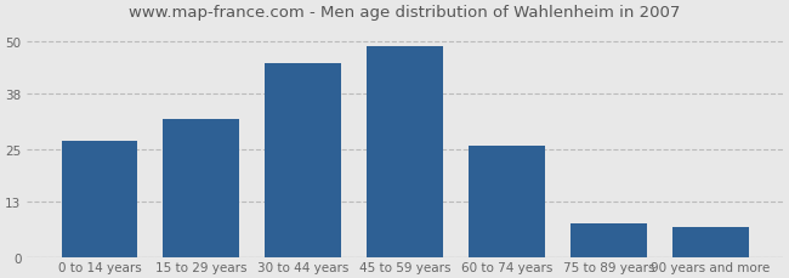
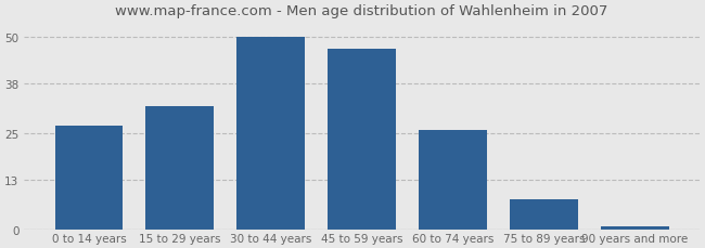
30 to 44 years: 45 -> 50
45 to 59 years: 49 -> 47
90 years and more: 7 -> 1
